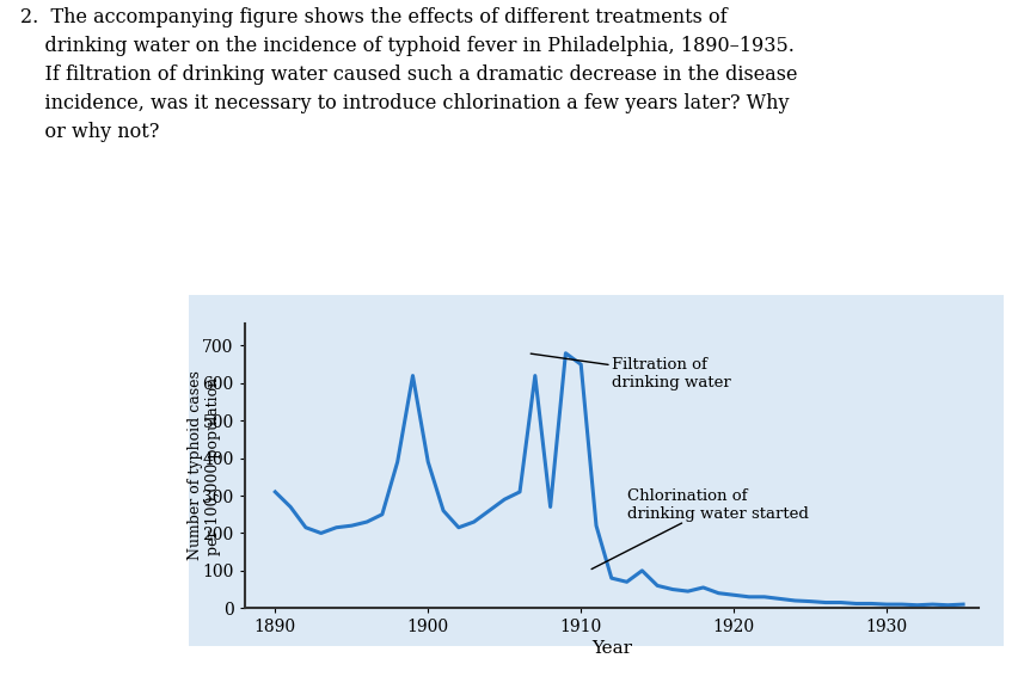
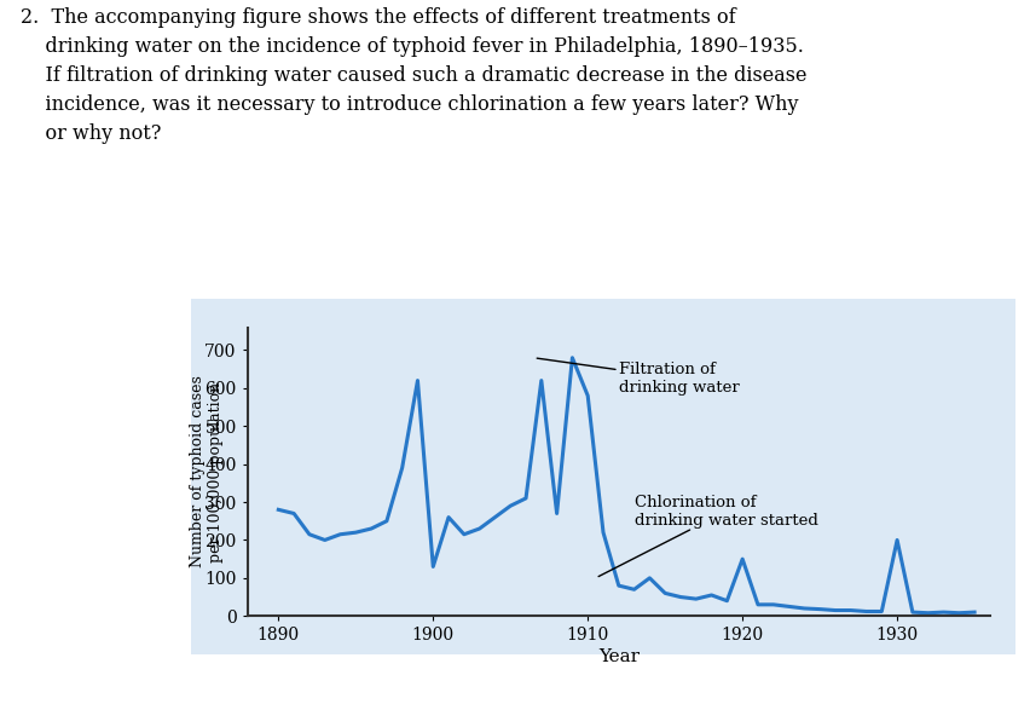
1890: 310 -> 280
1900: 390 -> 130
1910: 650 -> 580
1920: 35 -> 150
1930: 10 -> 200
